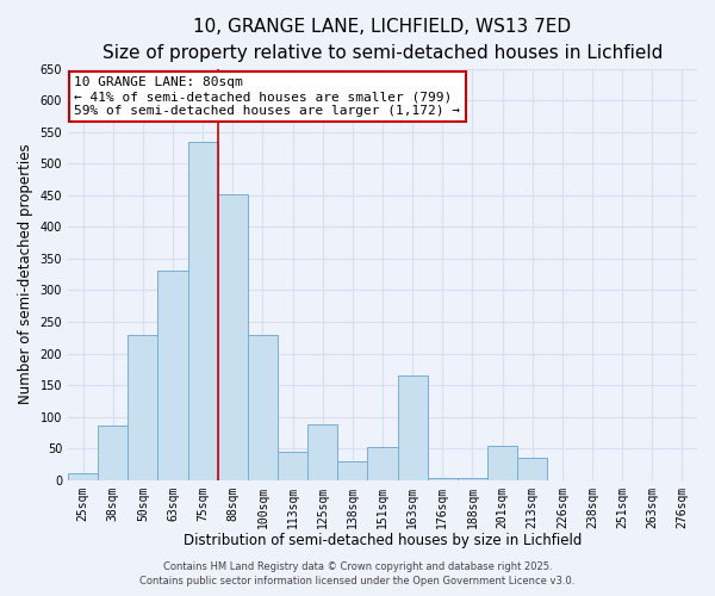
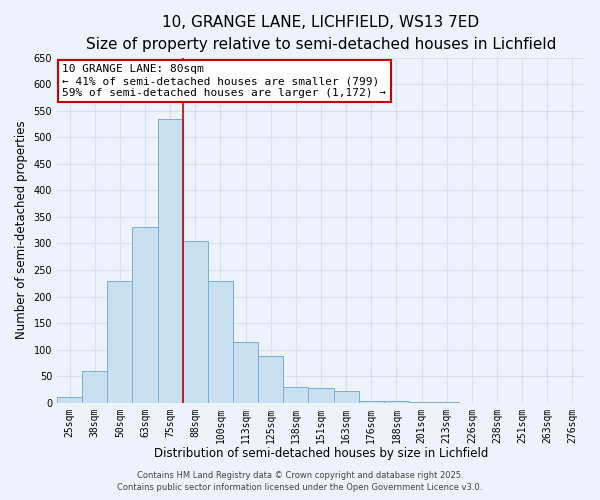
38sqm: 86 -> 60
88sqm: 452 -> 305
113sqm: 44 -> 115
151sqm: 52 -> 27
163sqm: 166 -> 22
201sqm: 54 -> 1
213sqm: 36 -> 1
